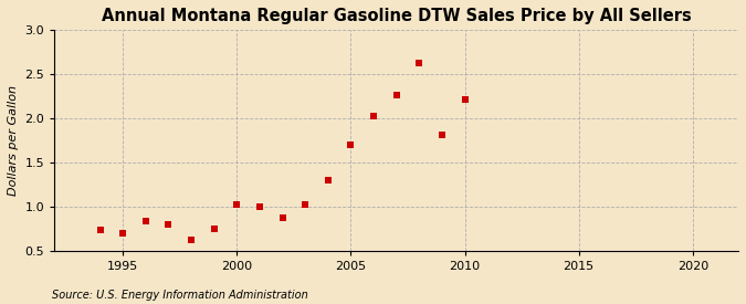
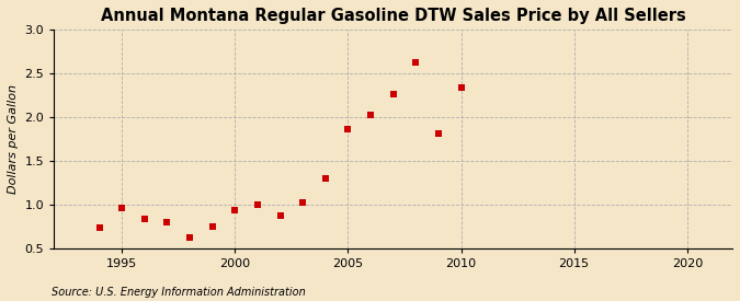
1995: 0.70 -> 0.96
2000: 1.03 -> 0.94
2005: 1.70 -> 1.86
2010: 2.22 -> 2.34
